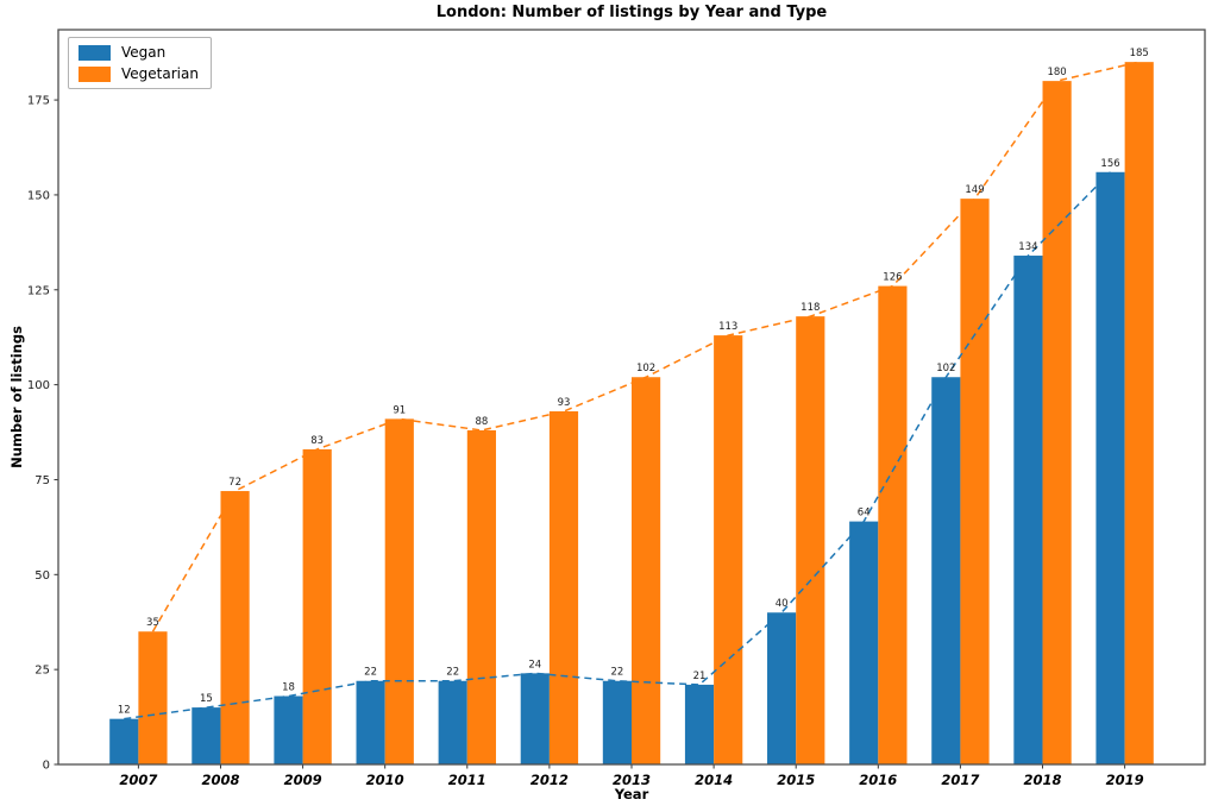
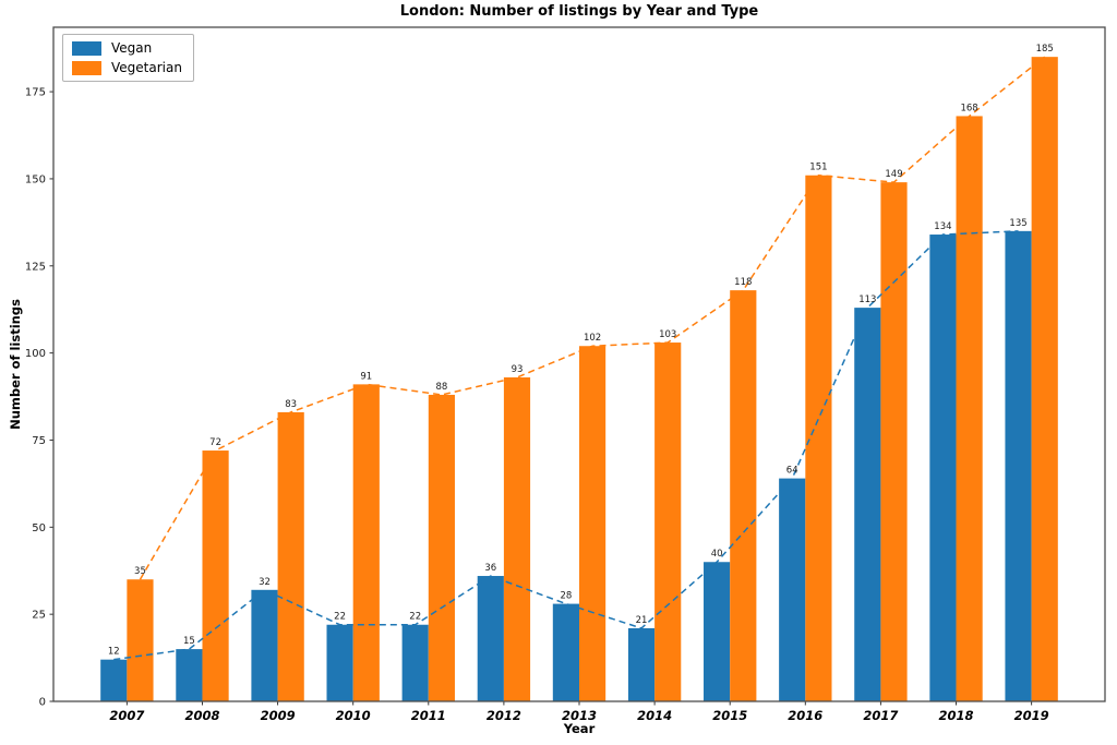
Vegan/2009: 18 -> 32
Vegan/2012: 24 -> 36
Vegan/2013: 22 -> 28
Vegetarian/2014: 113 -> 103
Vegetarian/2016: 126 -> 151
Vegan/2017: 102 -> 113
Vegetarian/2018: 180 -> 168
Vegan/2019: 156 -> 135
